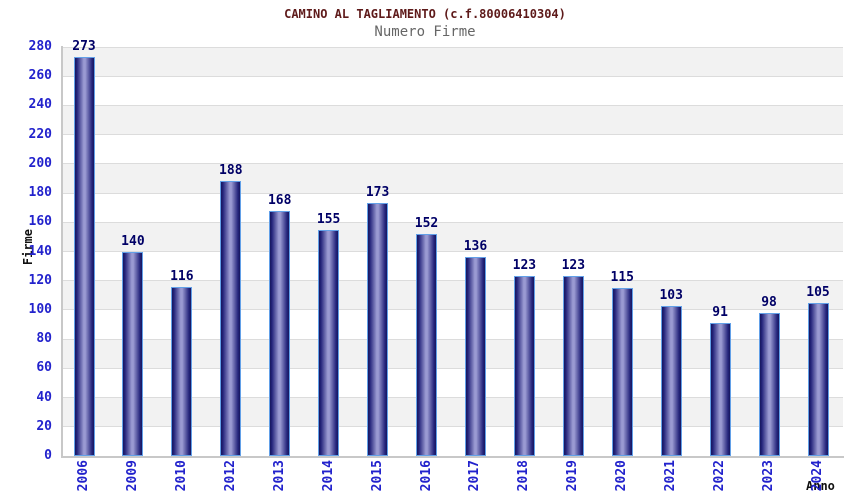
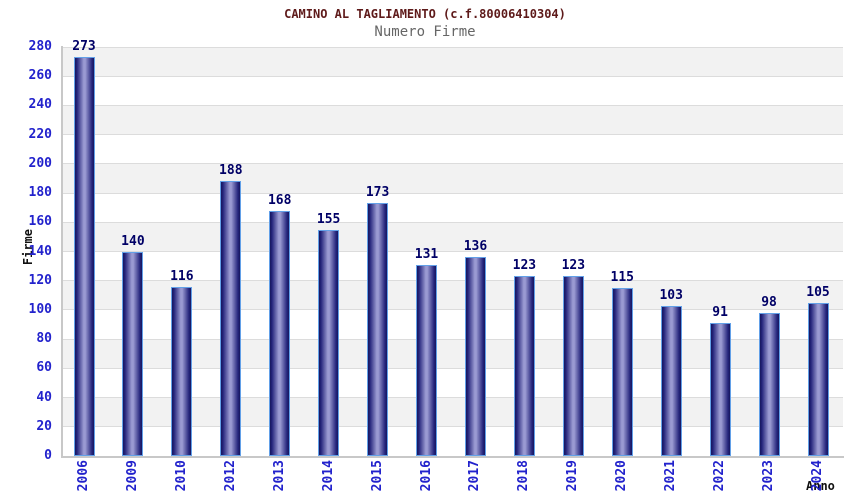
2016: 152 -> 131
